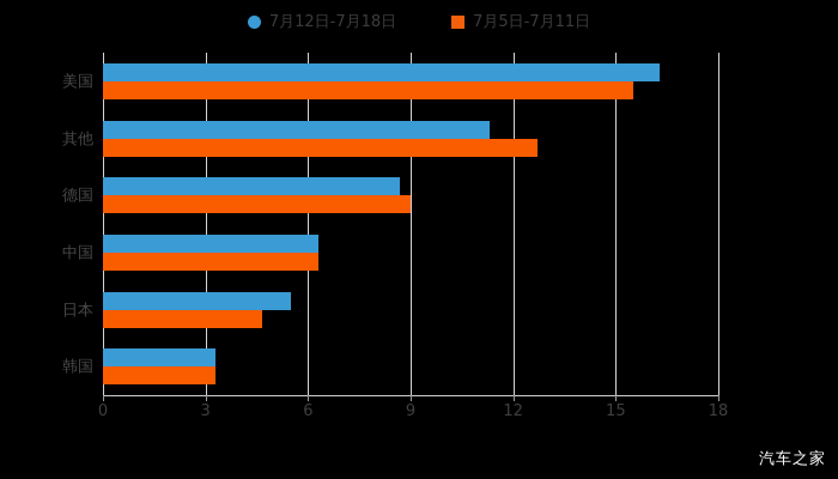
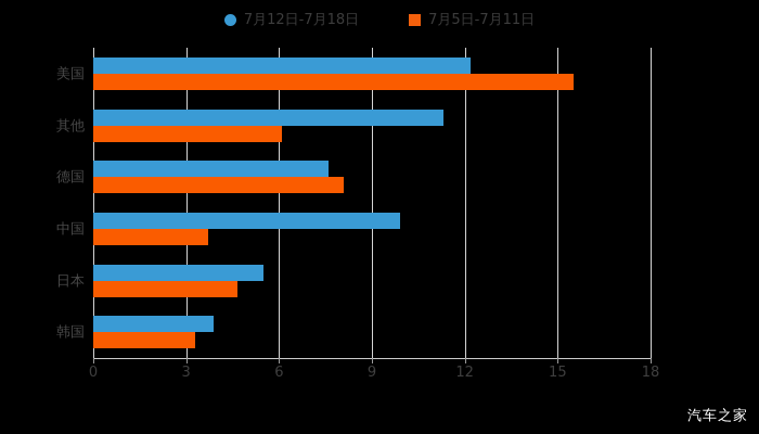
7月12日-7月18日/美国: 16.3 -> 12.2
7月5日-7月11日/其他: 12.7 -> 6.1
7月12日-7月18日/德国: 8.7 -> 7.6
7月5日-7月11日/德国: 9.0 -> 8.1
7月12日-7月18日/中国: 6.3 -> 9.9
7月5日-7月11日/中国: 6.3 -> 3.7
7月12日-7月18日/韩国: 3.3 -> 3.9
